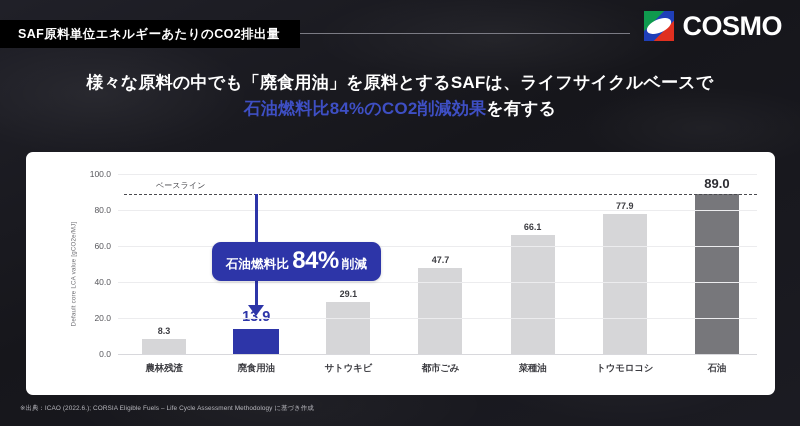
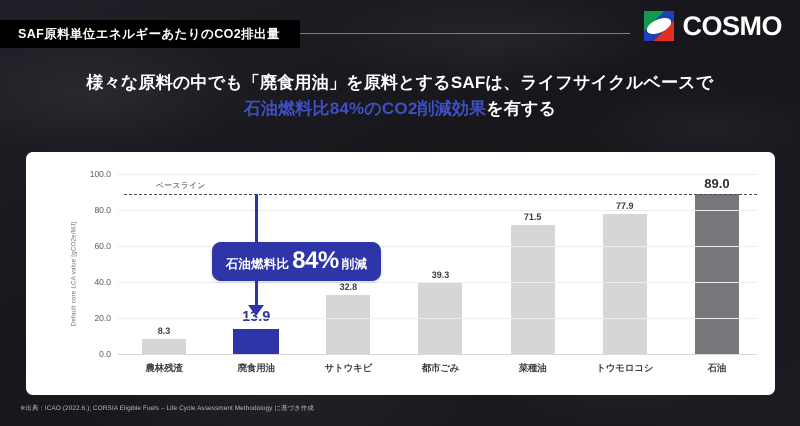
サトウキビ: 29.1 -> 32.8
都市ごみ: 47.7 -> 39.3
菜種油: 66.1 -> 71.5
